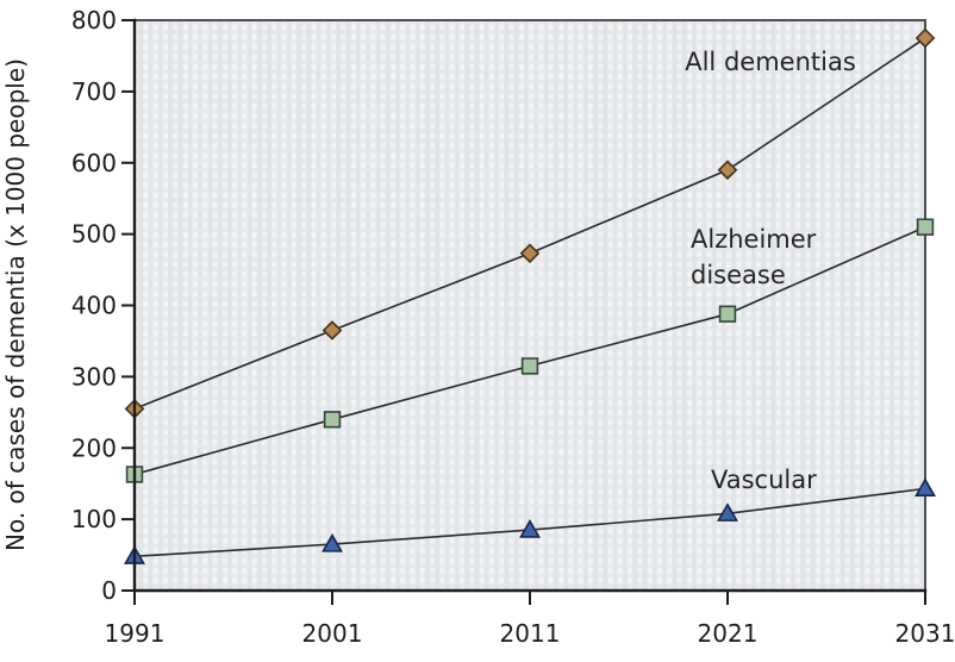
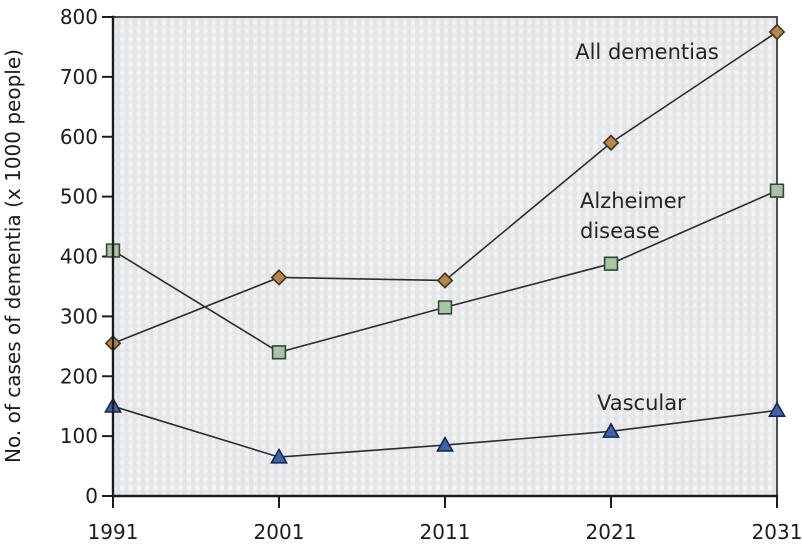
Alzheimer disease/1991: 160 -> 410
Vascular/1991: 50 -> 150
All dementias/2011: 470 -> 360
